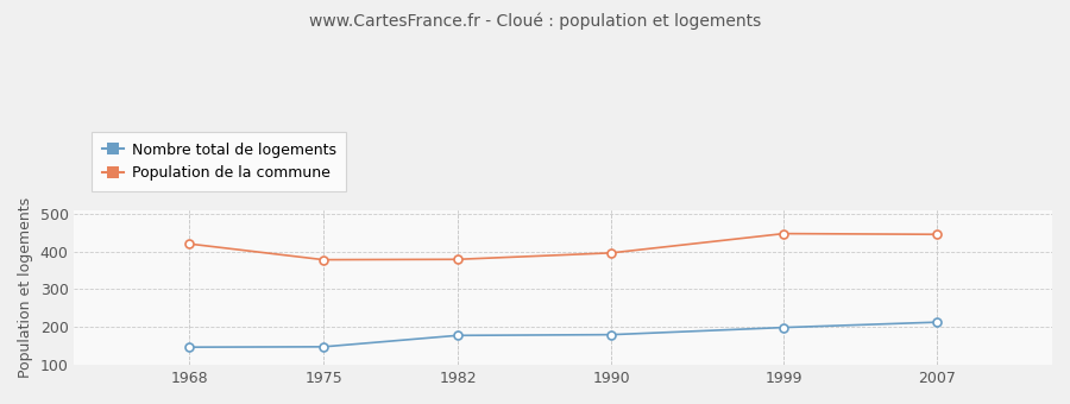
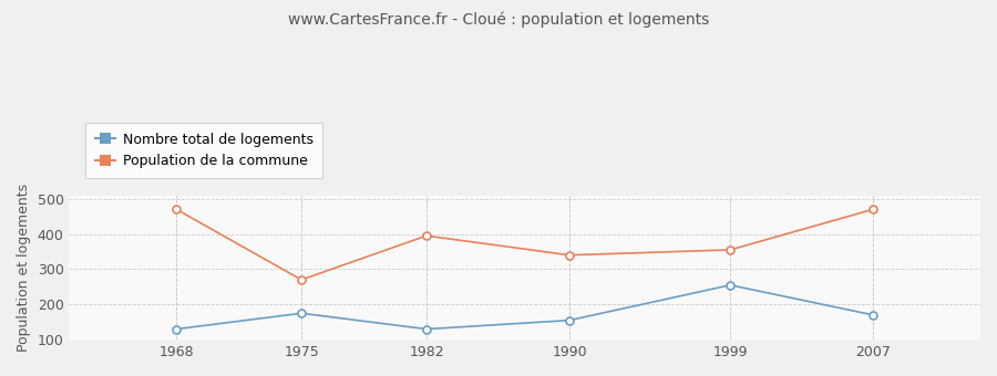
Nombre total de logements/1968: 147 -> 130
Population de la commune/1968: 420 -> 470
Nombre total de logements/1975: 148 -> 175
Population de la commune/1975: 378 -> 270
Nombre total de logements/1982: 178 -> 130
Population de la commune/1982: 379 -> 395
Nombre total de logements/1990: 180 -> 155
Population de la commune/1990: 396 -> 340
Nombre total de logements/1999: 199 -> 255
Population de la commune/1999: 447 -> 355
Nombre total de logements/2007: 213 -> 170
Population de la commune/2007: 445 -> 470
